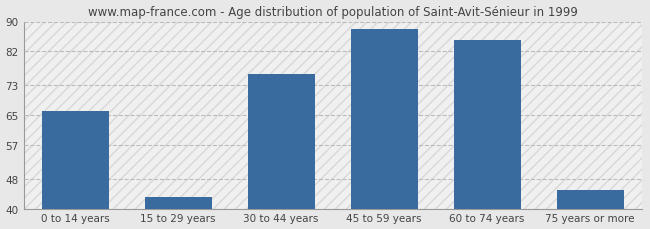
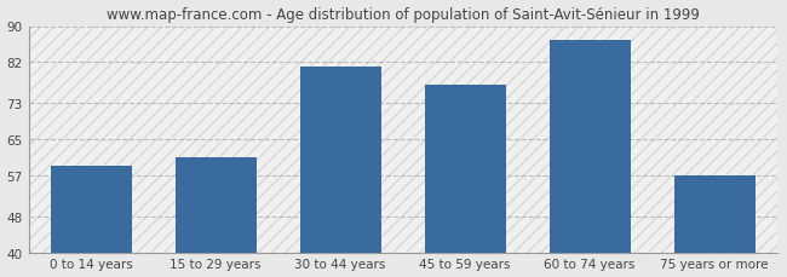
0 to 14 years: 66 -> 59
15 to 29 years: 43 -> 61
30 to 44 years: 76 -> 81
45 to 59 years: 88 -> 77
60 to 74 years: 85 -> 87
75 years or more: 45 -> 57
